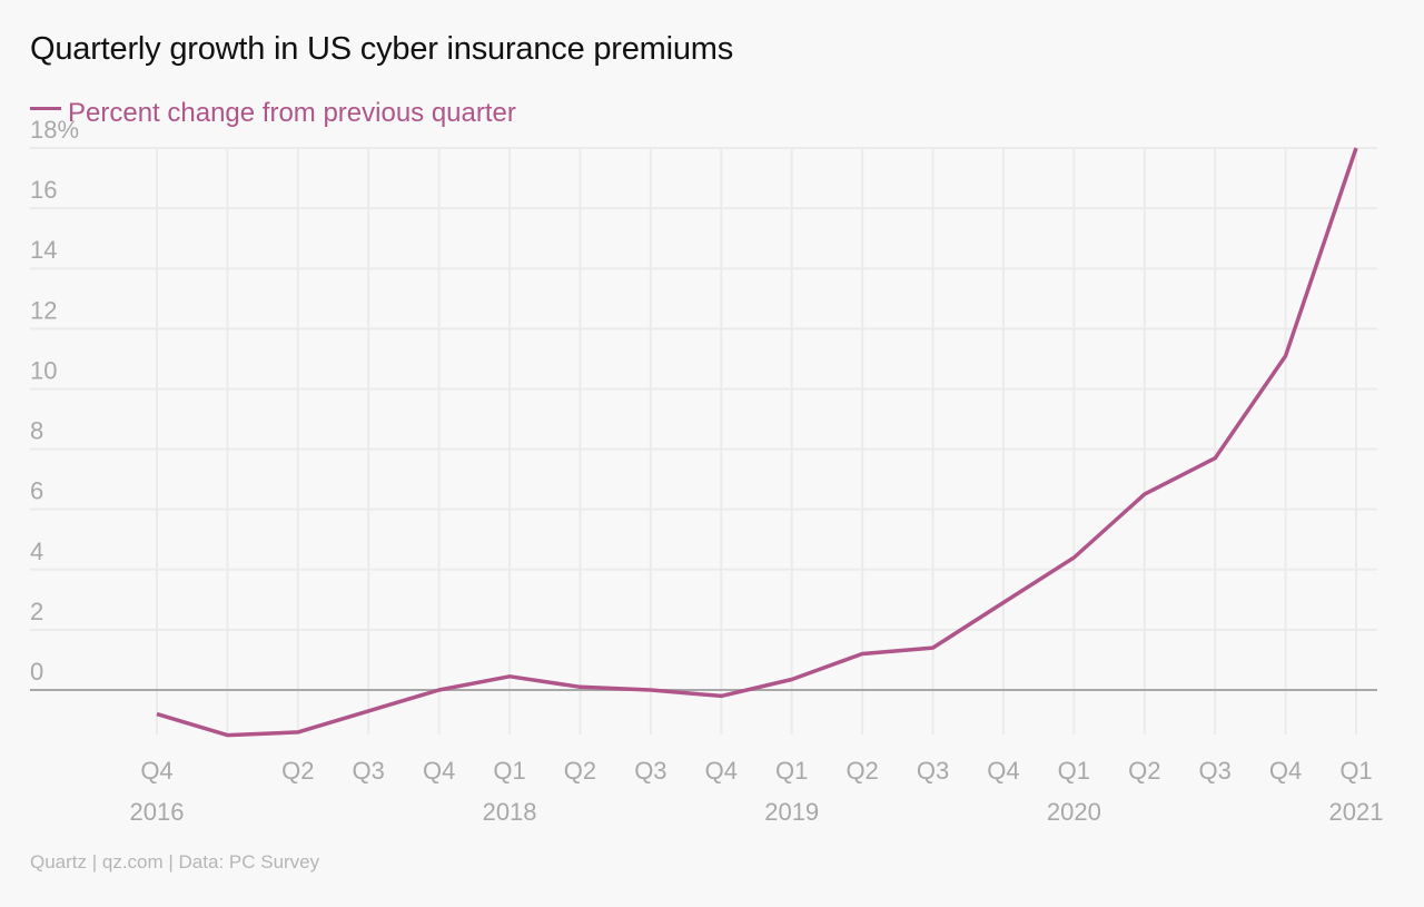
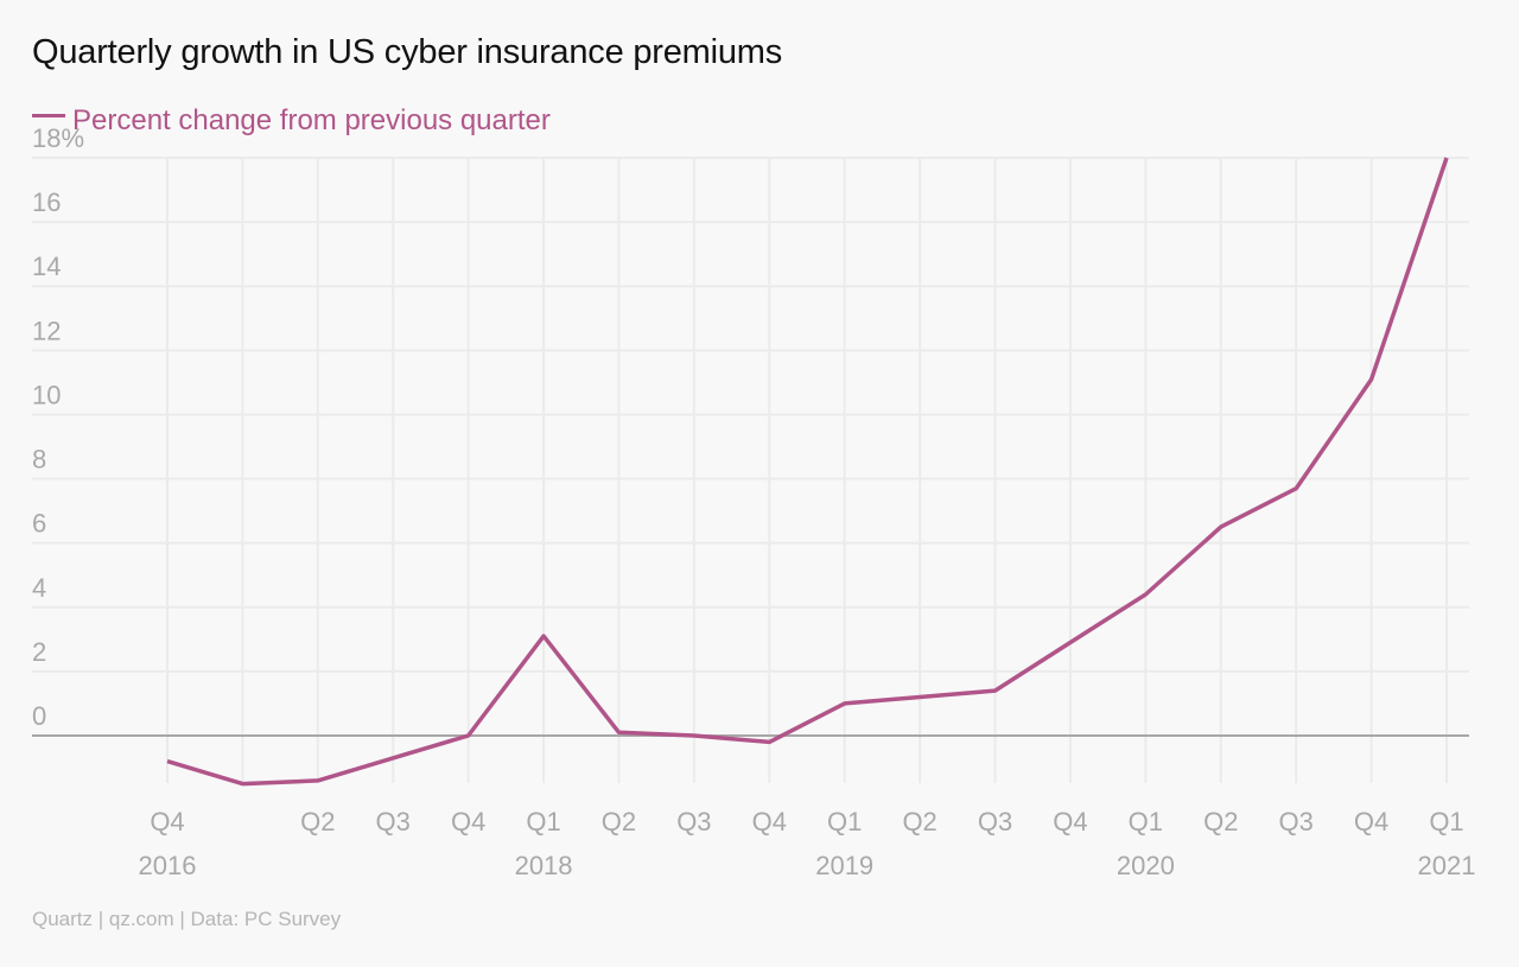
Q1 2018: 0.5% -> 3.1%
Q1 2019: 0.3% -> 1.0%
